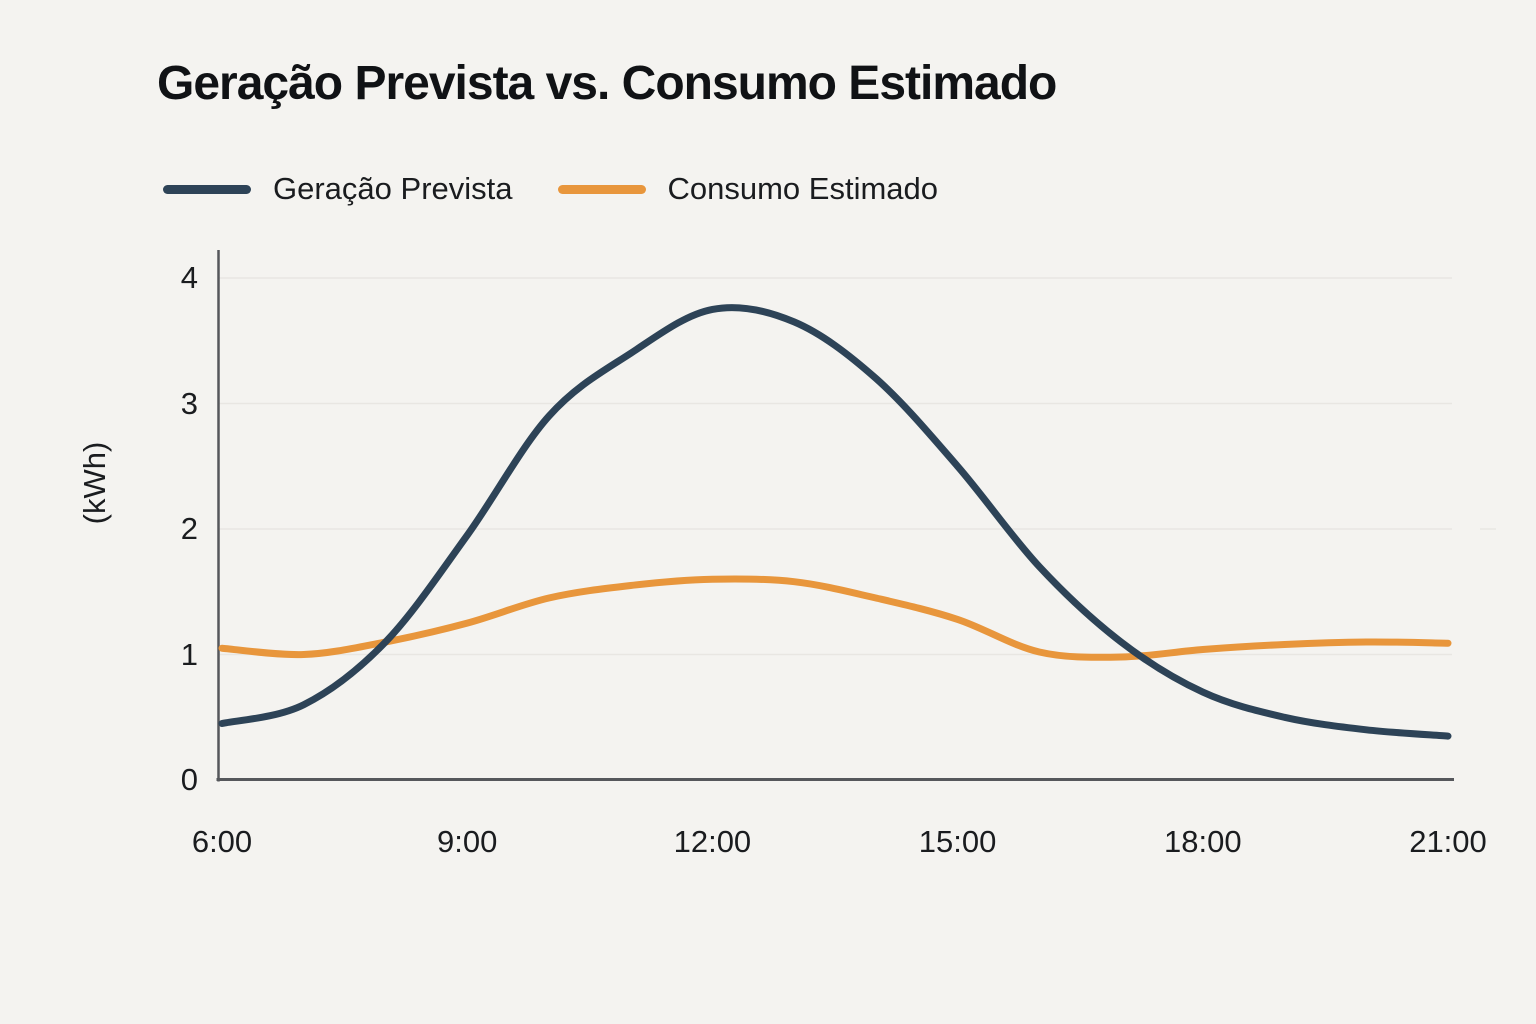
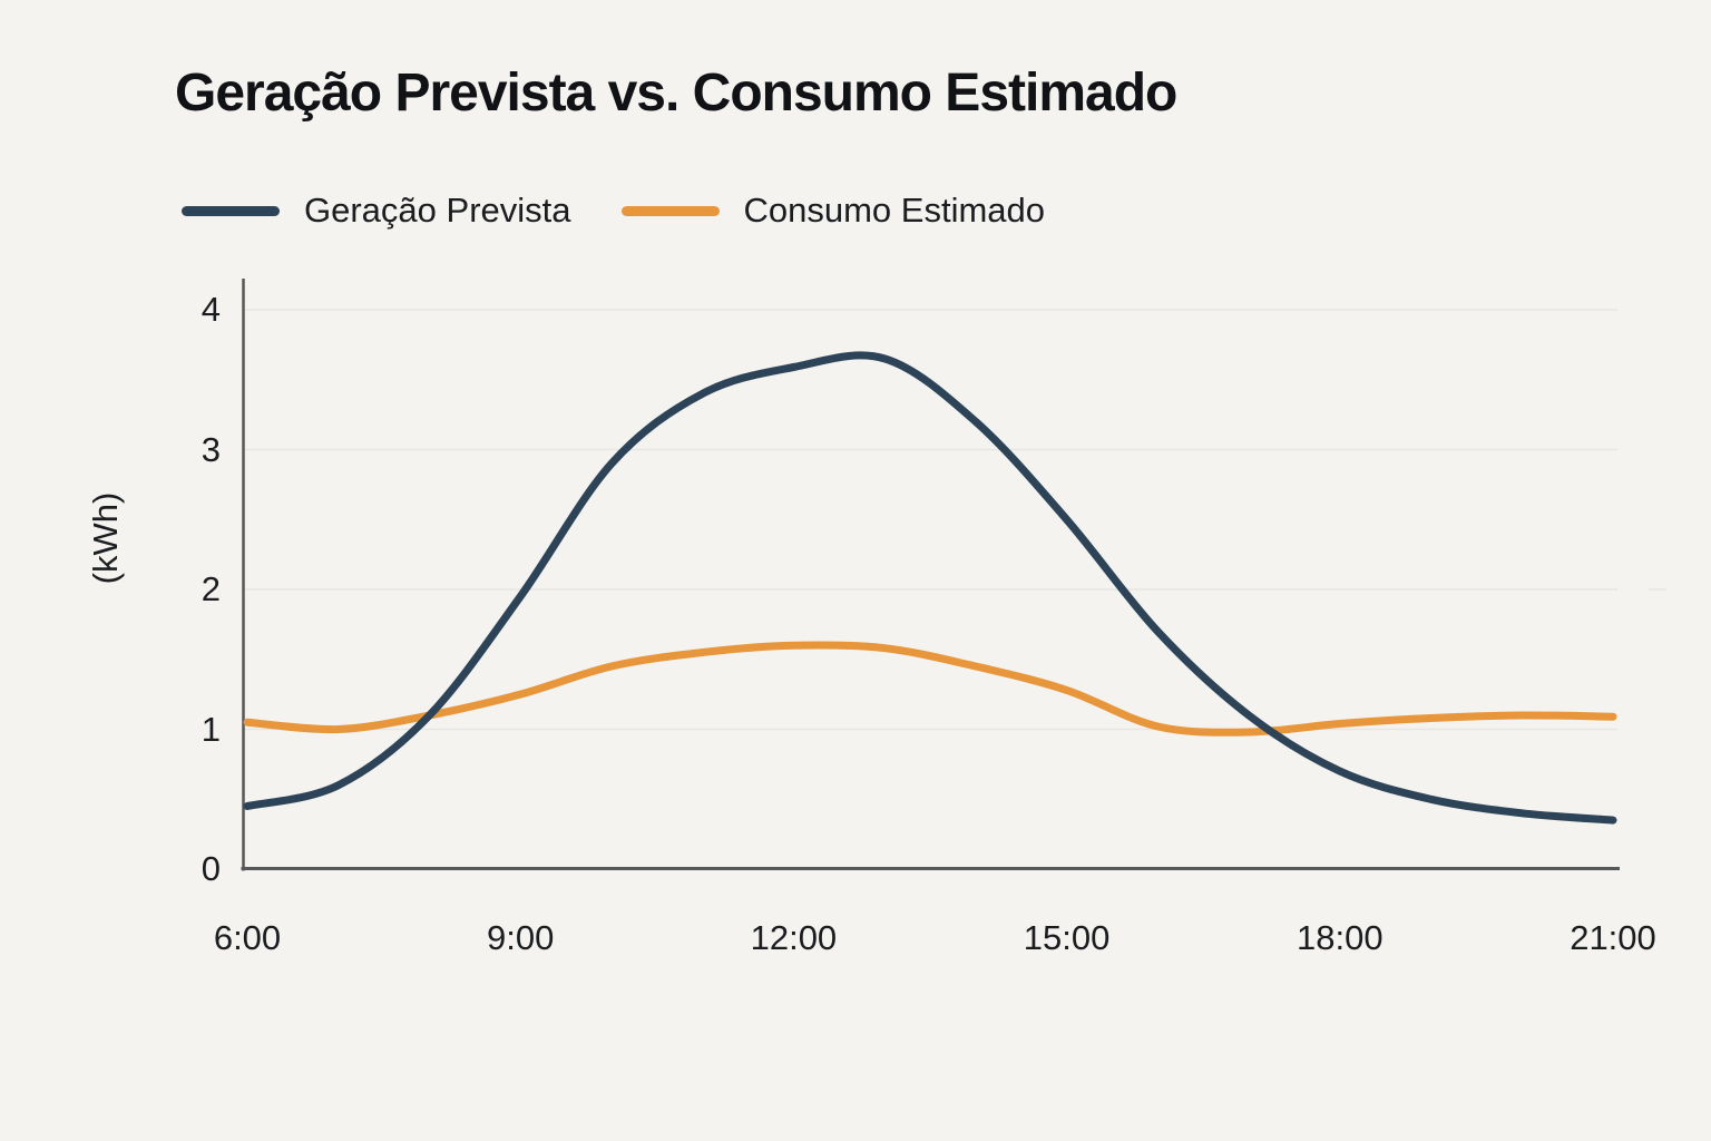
Geração Prevista/12:00: 3.75 -> 3.59
